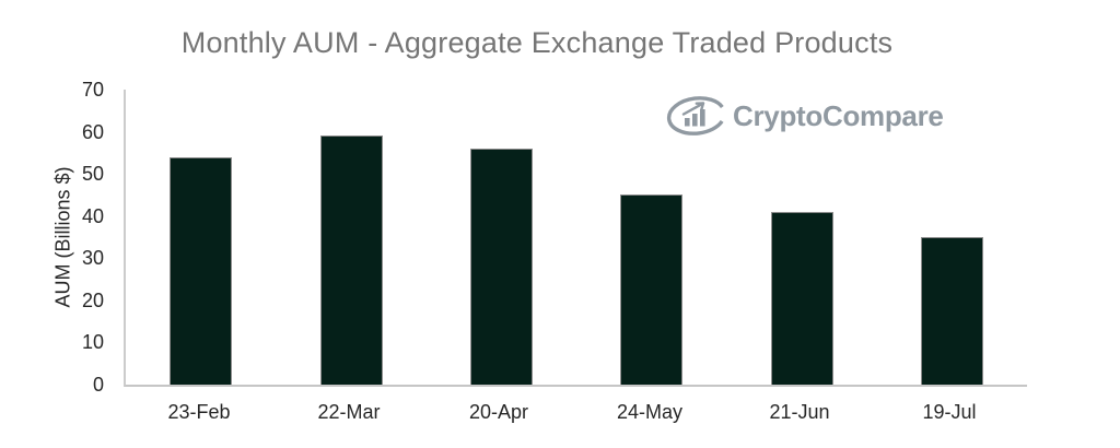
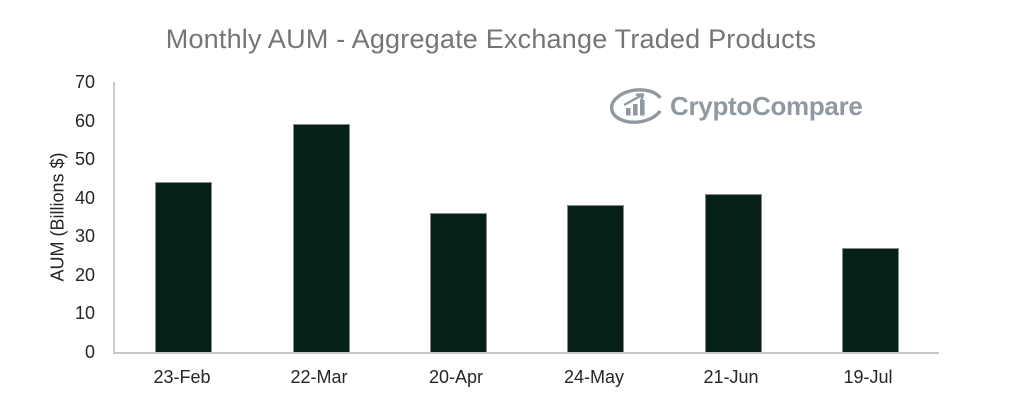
23-Feb: 54 -> 44
20-Apr: 56 -> 36
24-May: 45 -> 38
19-Jul: 35 -> 27
